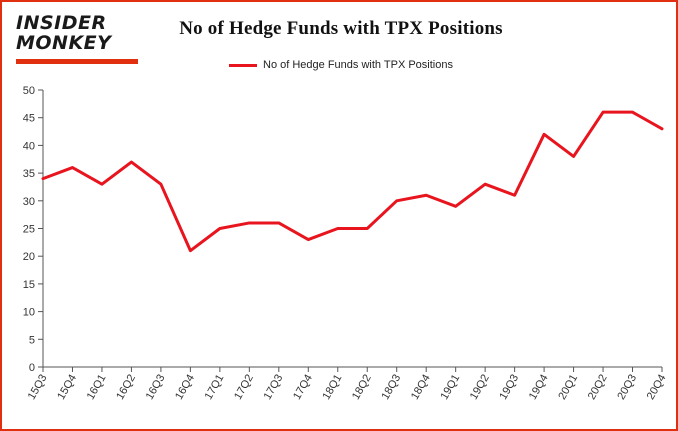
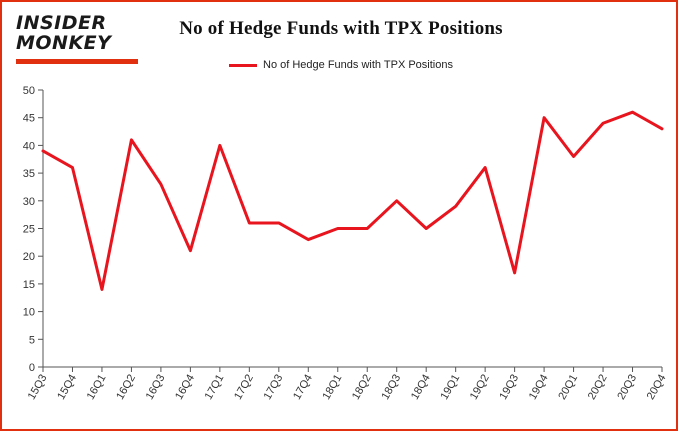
15Q3: 34 -> 39
16Q1: 33 -> 14
16Q2: 37 -> 41
17Q1: 25 -> 40
18Q4: 31 -> 25
19Q2: 33 -> 36
19Q3: 31 -> 17
19Q4: 42 -> 45
20Q2: 46 -> 44
